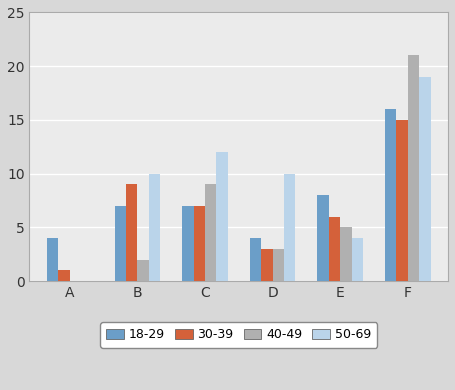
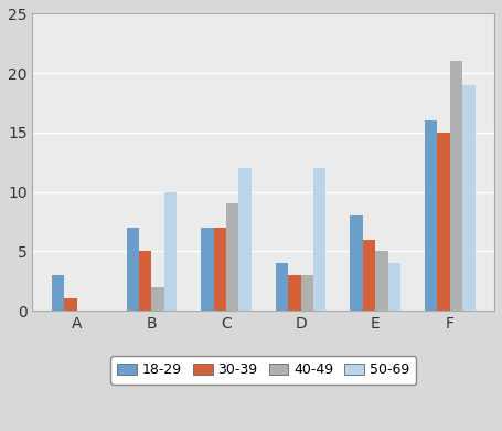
18-29/A: 4 -> 3
30-39/B: 9 -> 5
50-69/D: 10 -> 12
